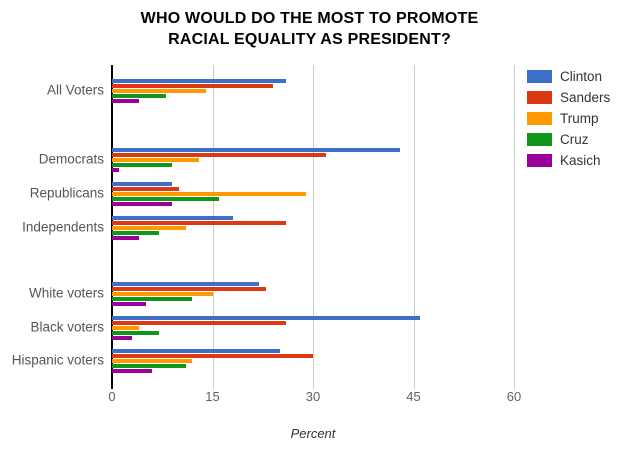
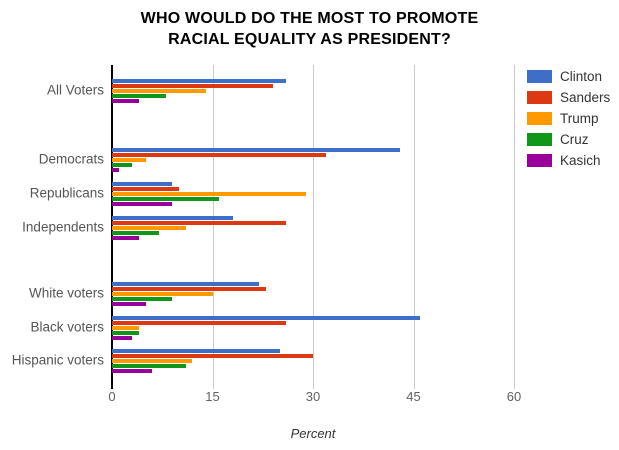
Trump/Democrats: 13 -> 5
Cruz/Democrats: 9 -> 3
Cruz/White voters: 12 -> 9
Cruz/Black voters: 7 -> 4
